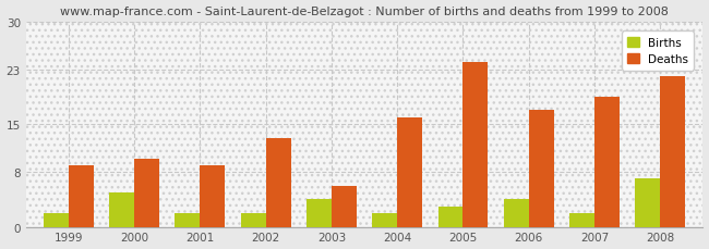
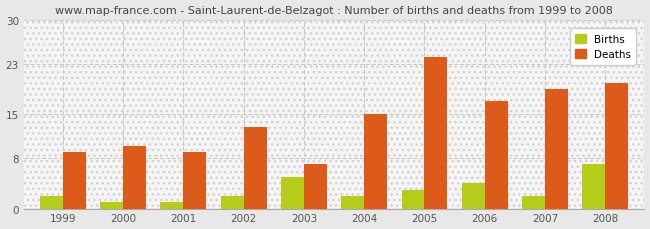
Births/2000: 5 -> 1
Births/2001: 2 -> 1
Births/2003: 4 -> 5
Deaths/2003: 6 -> 7
Deaths/2004: 16 -> 15
Deaths/2008: 22 -> 20
